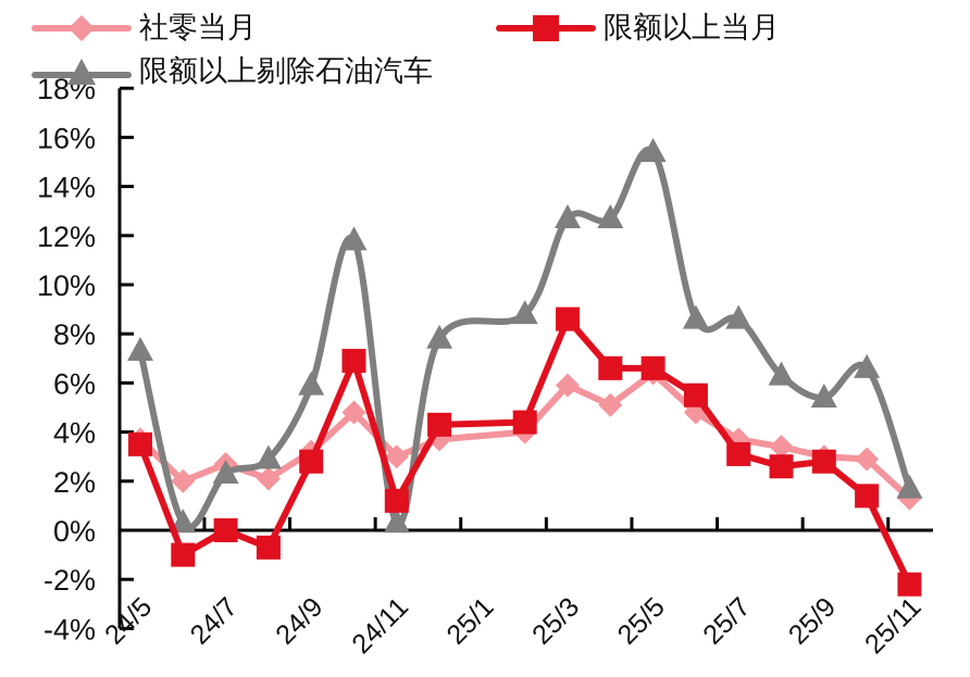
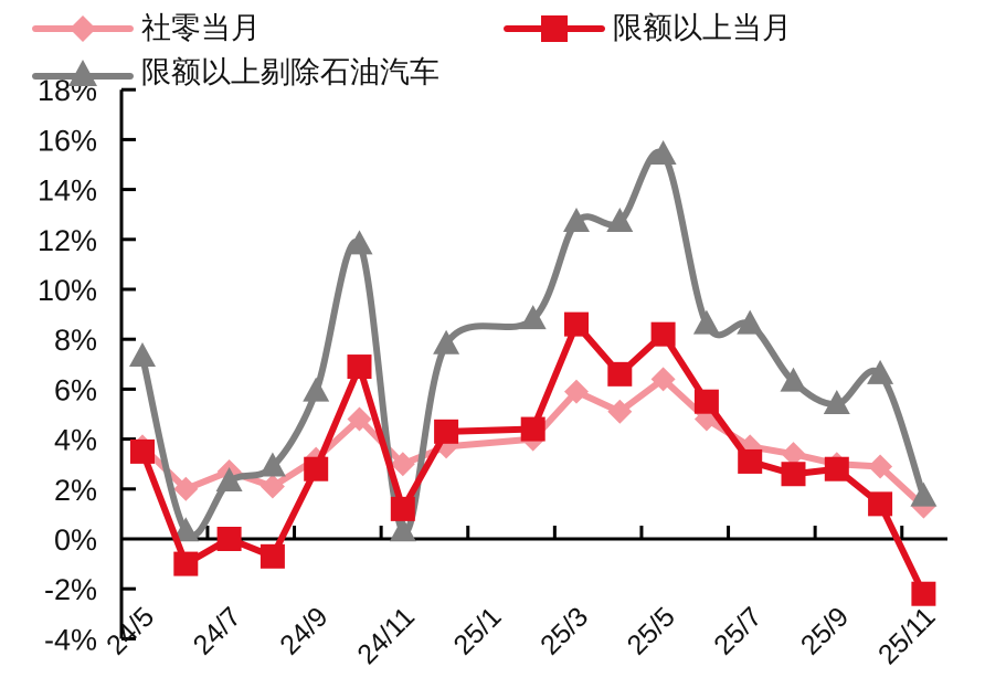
限额以上当月/25/5: 6.6% -> 8.2%
